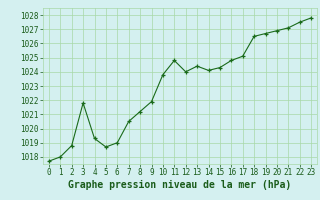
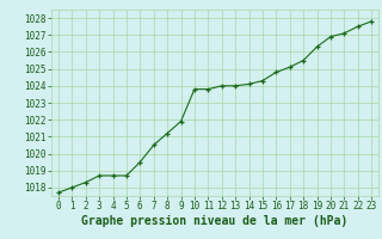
2: 1018.8 -> 1018.3
3: 1021.8 -> 1018.7
4: 1019.3 -> 1018.7
6: 1019.0 -> 1019.5
11: 1024.8 -> 1023.8
13: 1024.4 -> 1024.0
18: 1026.5 -> 1025.5
19: 1026.7 -> 1026.3
